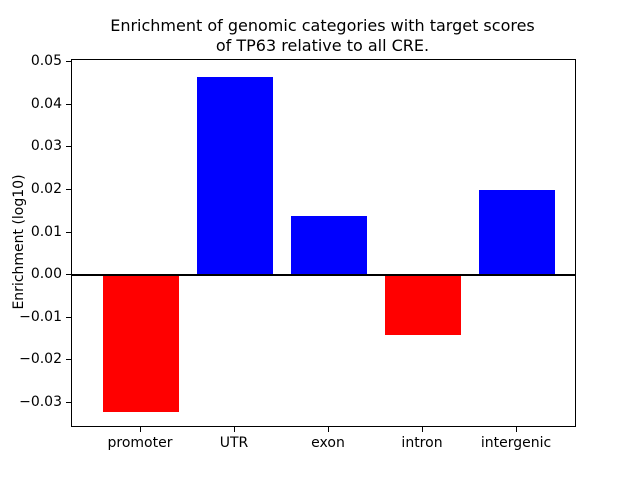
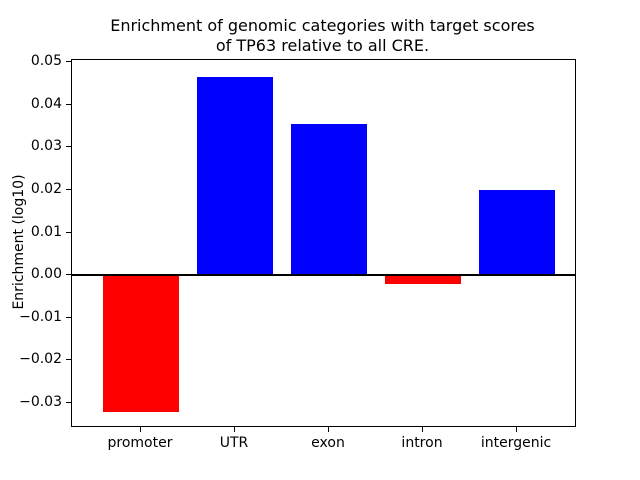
exon: 0.014 -> 0.035
intron: -0.014 -> -0.002
